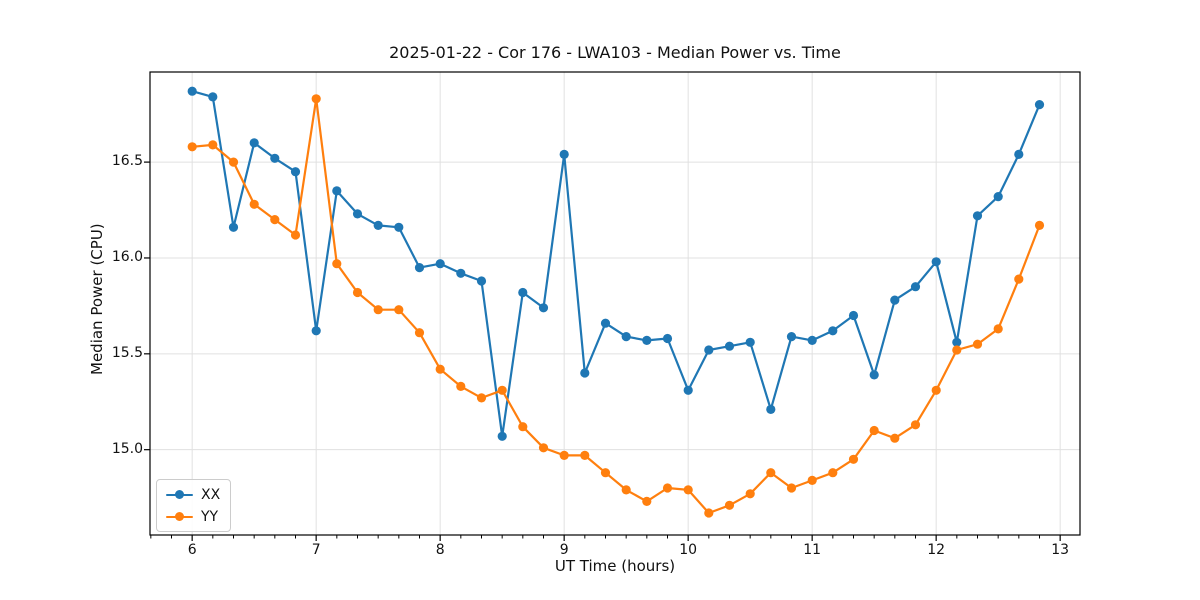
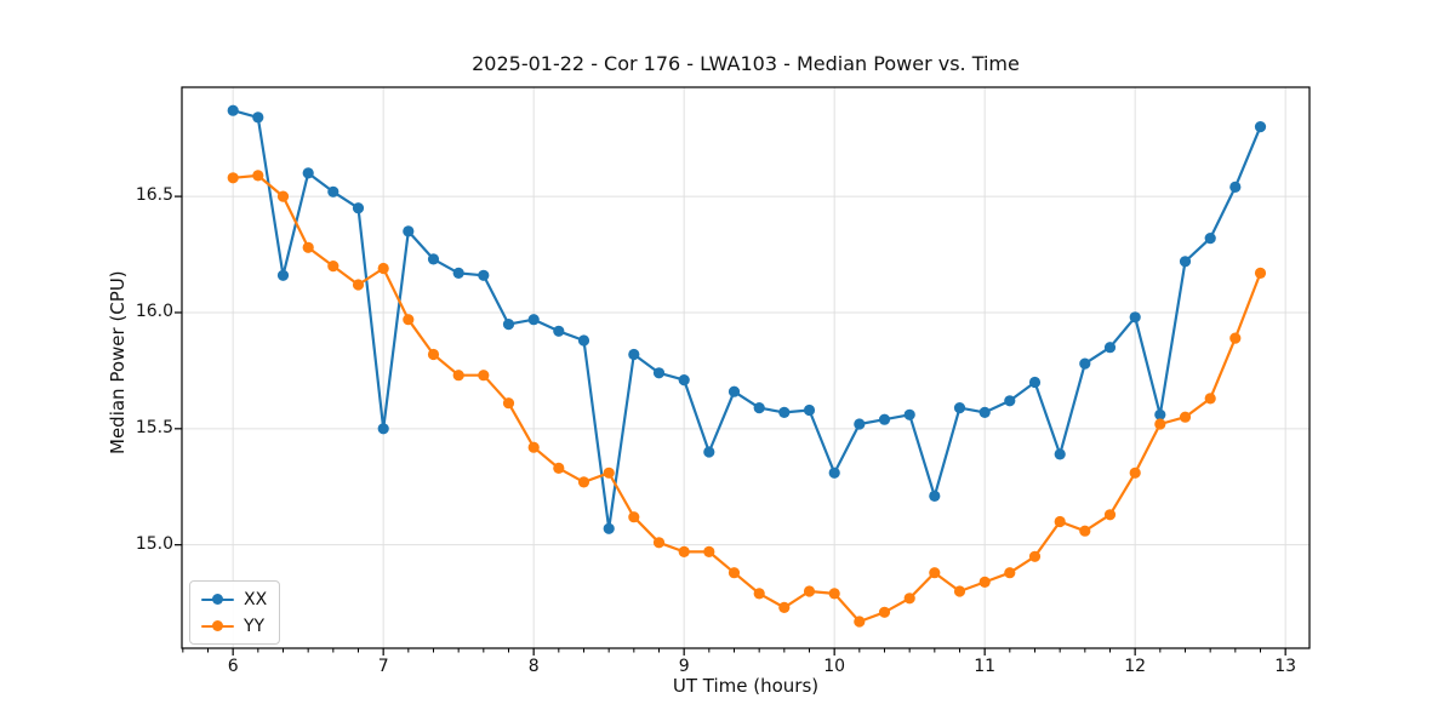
XX/7: 15.62 -> 15.50
YY/7: 16.83 -> 16.19
XX/9: 16.54 -> 15.71
